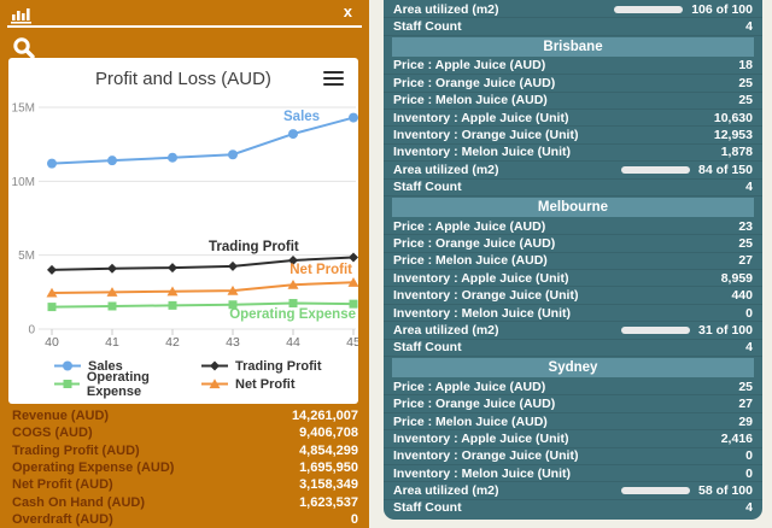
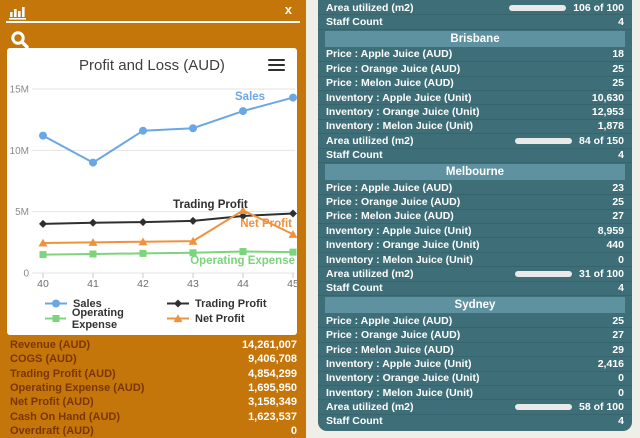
Sales/41: 11.4M -> 9.0M
Net Profit/44: 3.0M -> 5.1M
